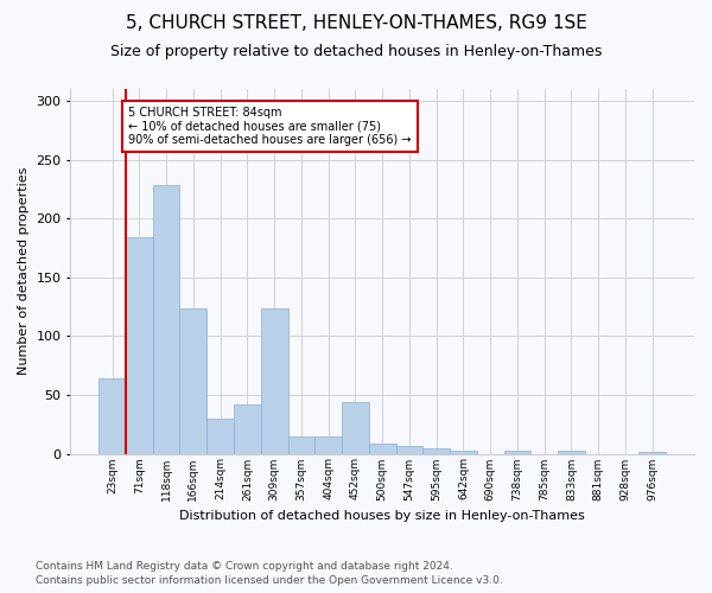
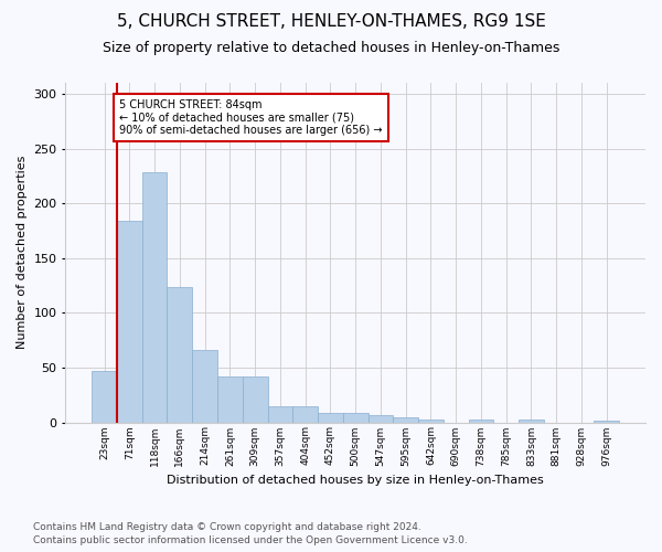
23sqm: 64 -> 47
214sqm: 30 -> 66
309sqm: 124 -> 42
452sqm: 44 -> 9
